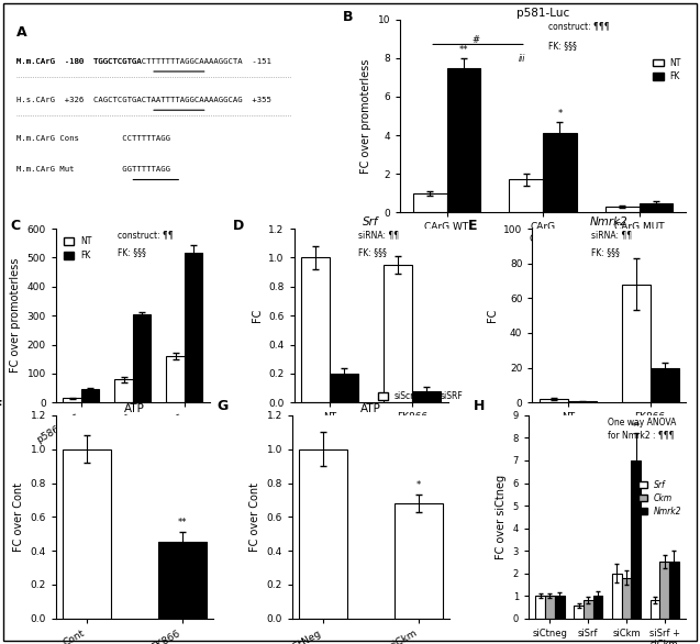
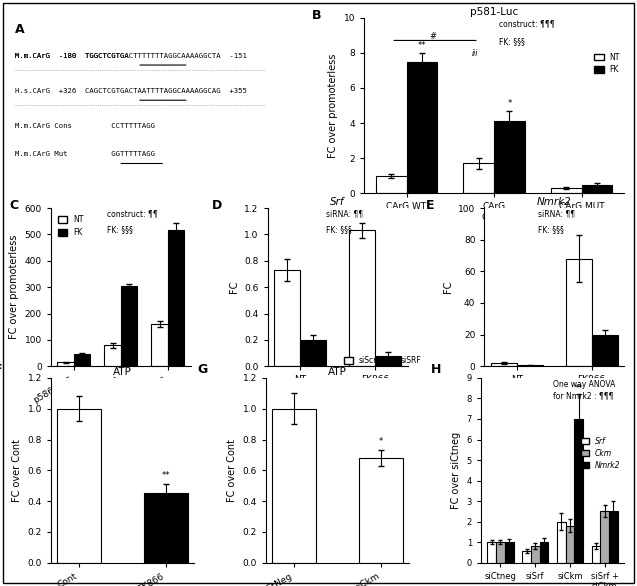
Srf/siScr/NT: 1.00 -> 0.73
Srf/siScr/FK866: 0.95 -> 1.03
